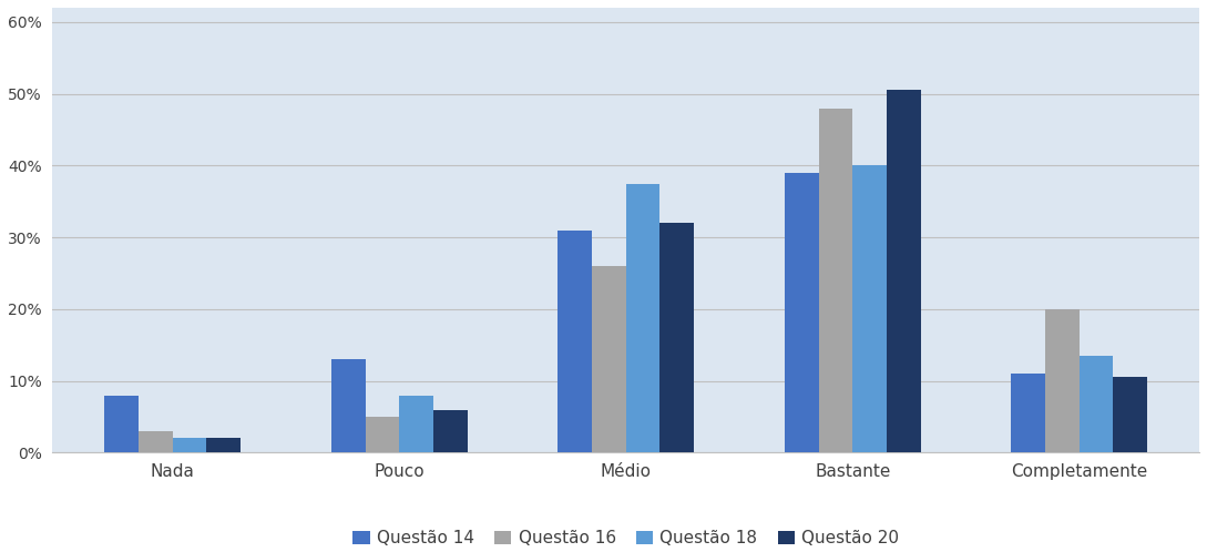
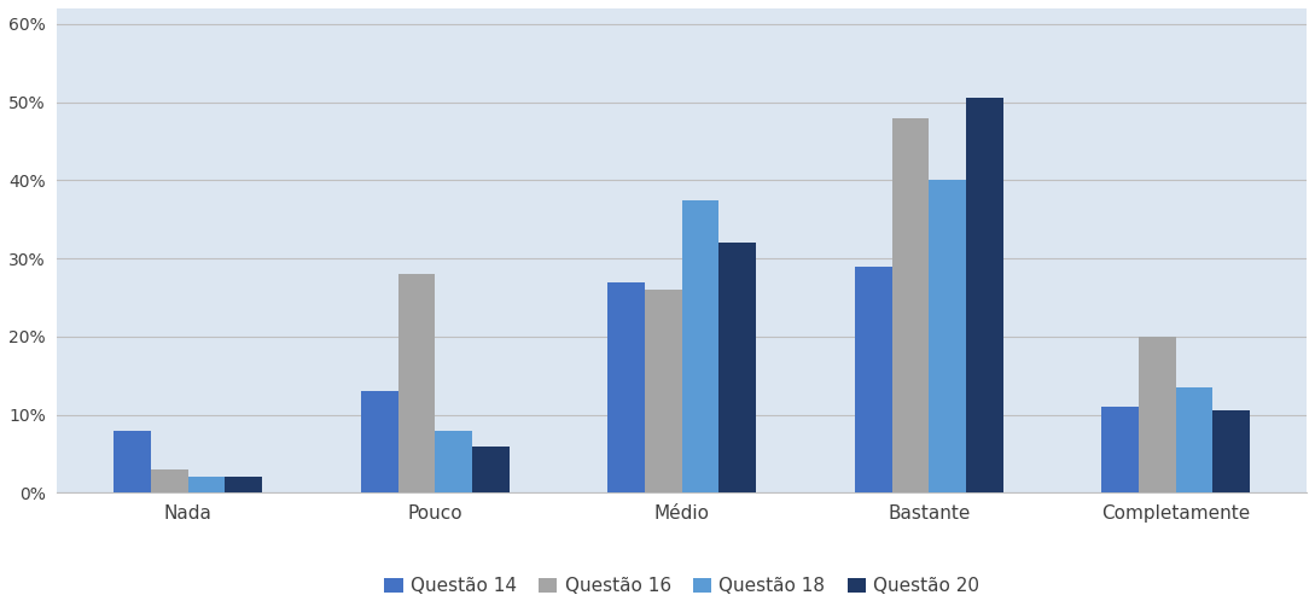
Questão 16/Pouco: 5% -> 28%
Questão 14/Médio: 31% -> 27%
Questão 14/Bastante: 39% -> 29%
